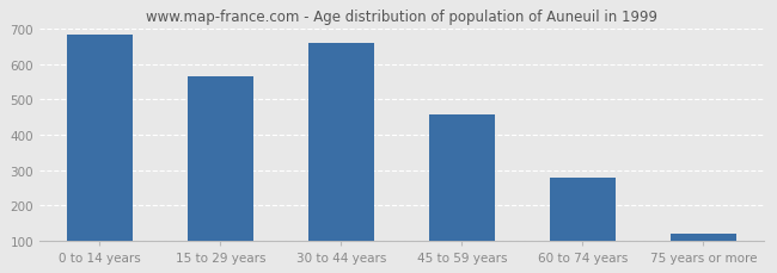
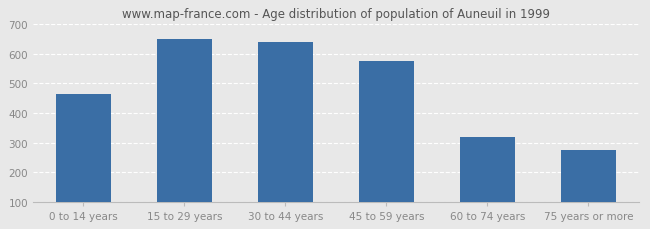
0 to 14 years: 685 -> 465
15 to 29 years: 565 -> 650
30 to 44 years: 660 -> 640
45 to 59 years: 458 -> 575
60 to 74 years: 278 -> 320
75 years or more: 120 -> 275
